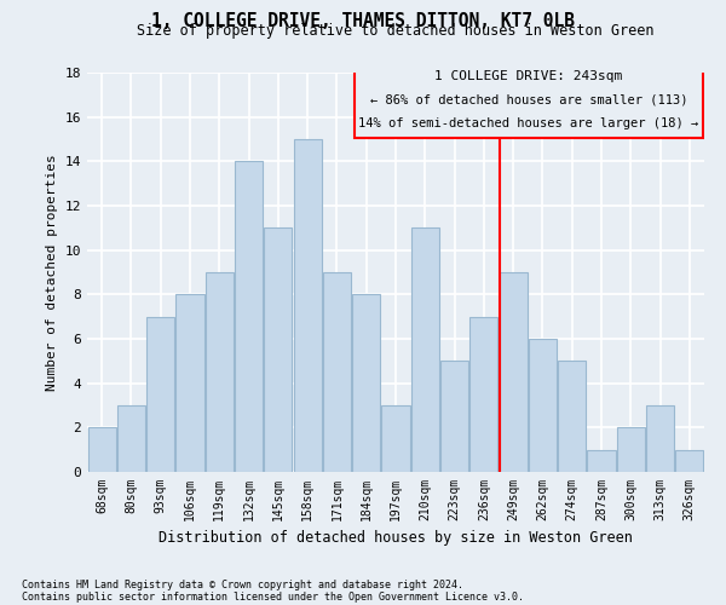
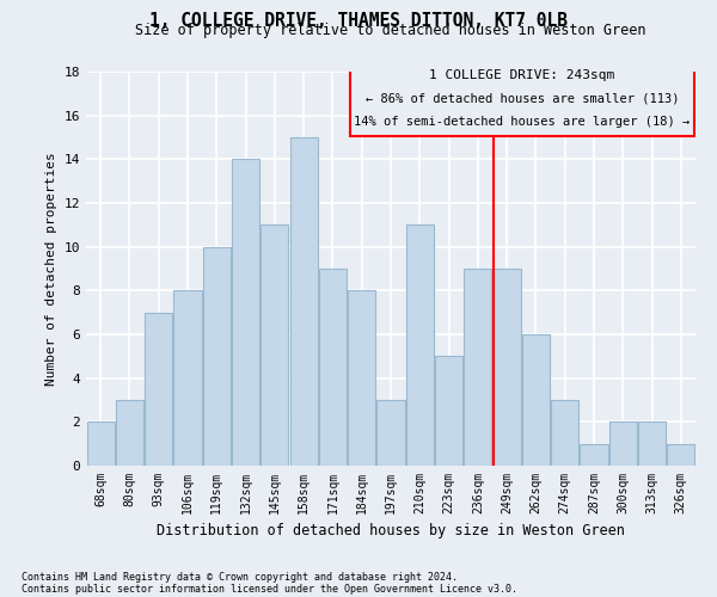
119sqm: 9 -> 10
236sqm: 7 -> 9
274sqm: 5 -> 3
313sqm: 3 -> 2
